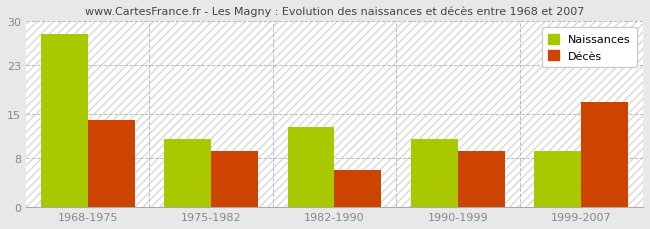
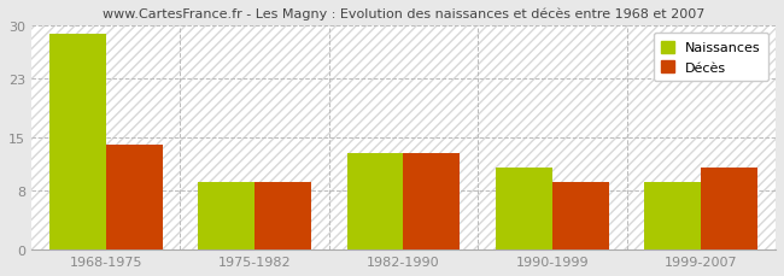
Naissances/1968-1975: 28 -> 29
Naissances/1975-1982: 11 -> 9
Décès/1982-1990: 6 -> 13
Décès/1999-2007: 17 -> 11
